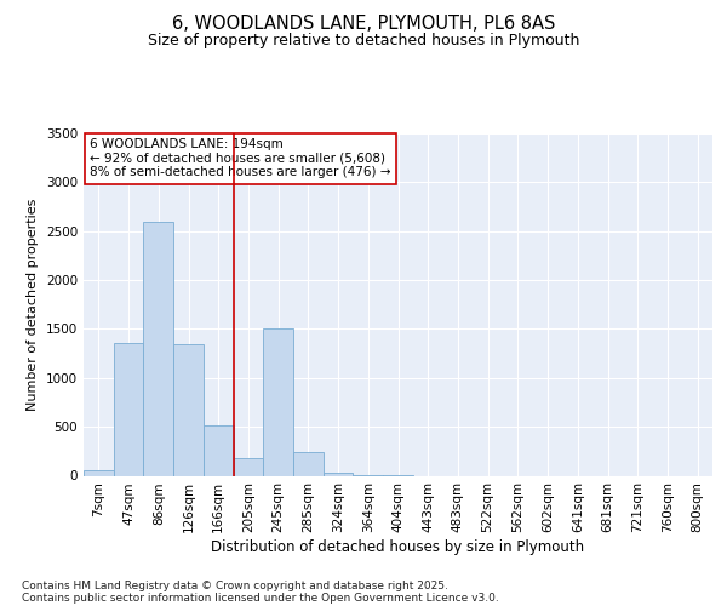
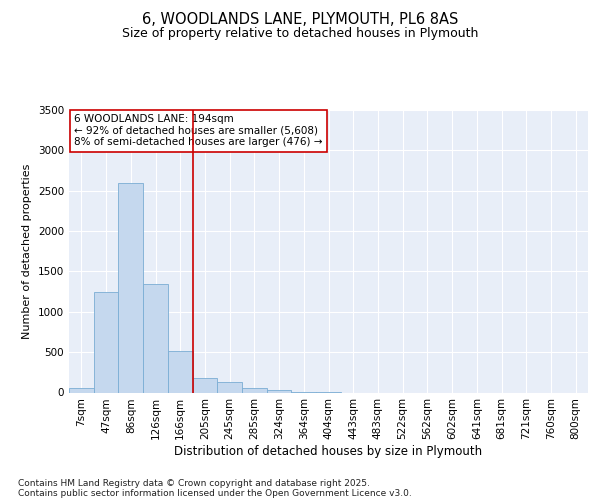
47sqm: 1360 -> 1240
245sqm: 1500 -> 130
285sqm: 240 -> 60
